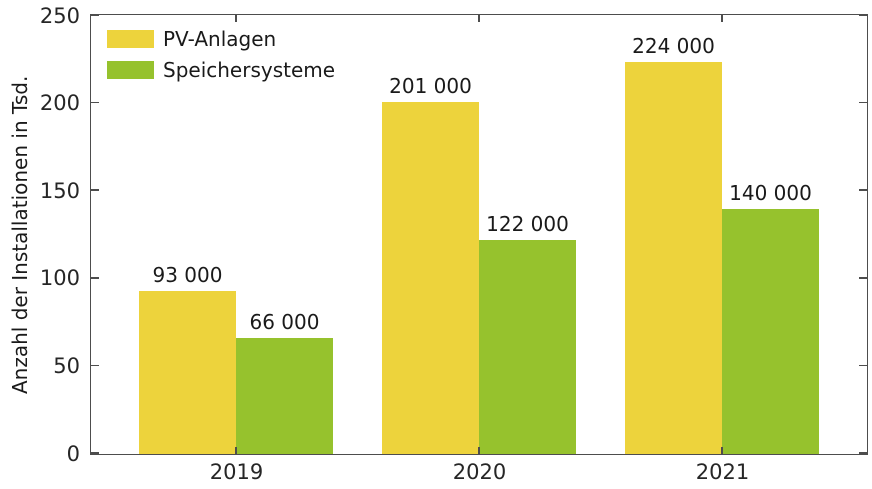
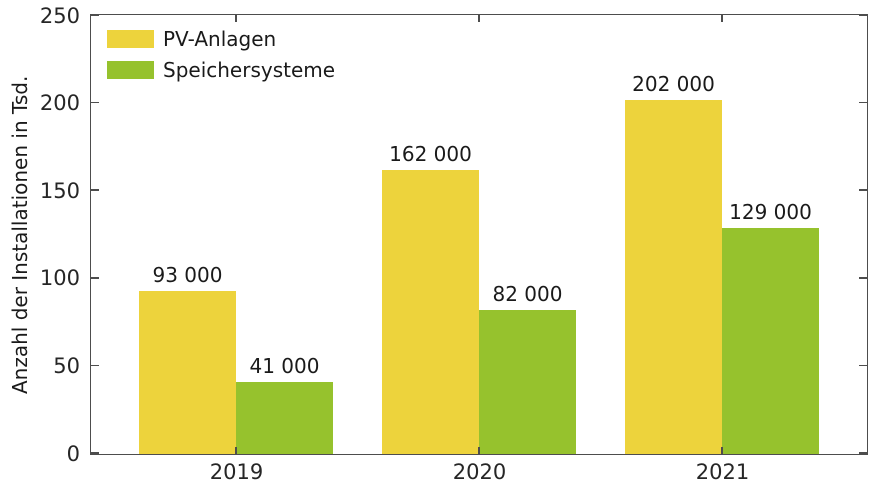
Speichersysteme/2019: 66 -> 41
PV-Anlagen/2020: 201 -> 162
Speichersysteme/2020: 122 -> 82
PV-Anlagen/2021: 224 -> 202
Speichersysteme/2021: 140 -> 129
